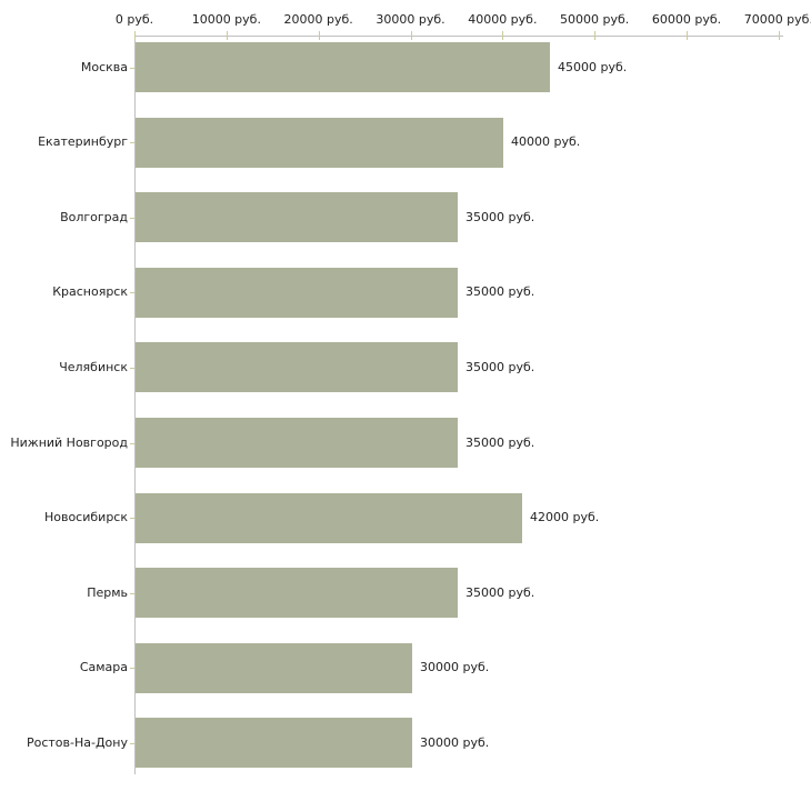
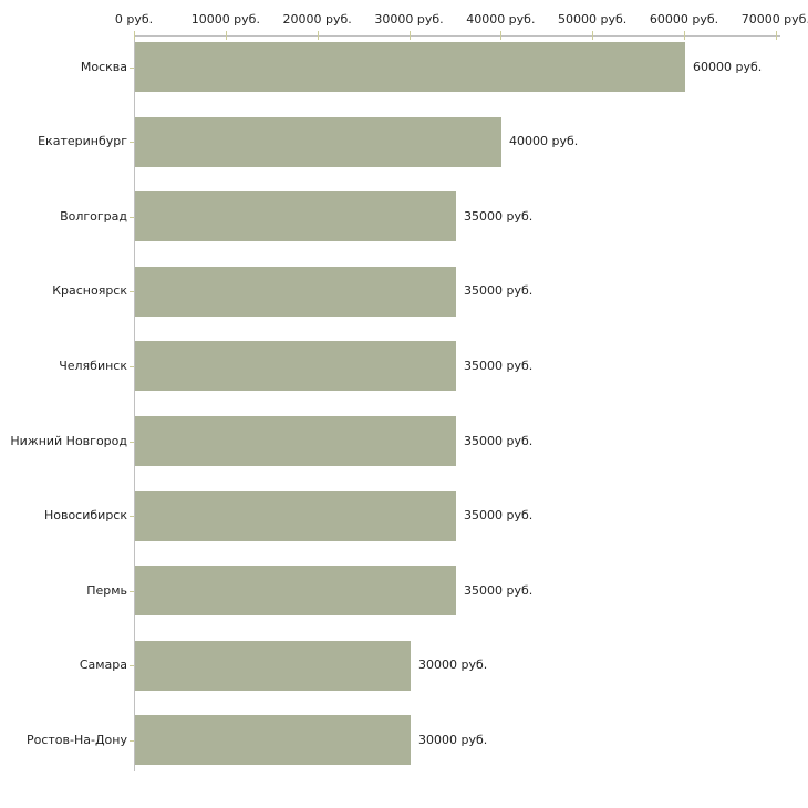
Москва: 45000 -> 60000
Новосибирск: 42000 -> 35000
